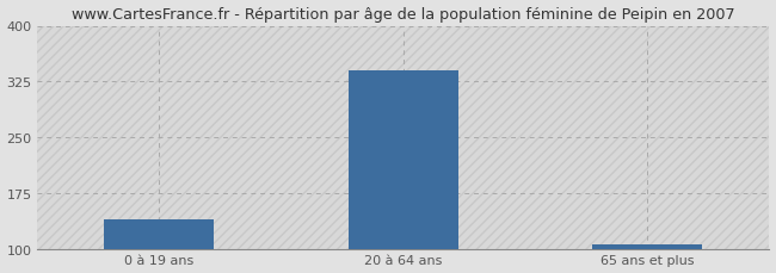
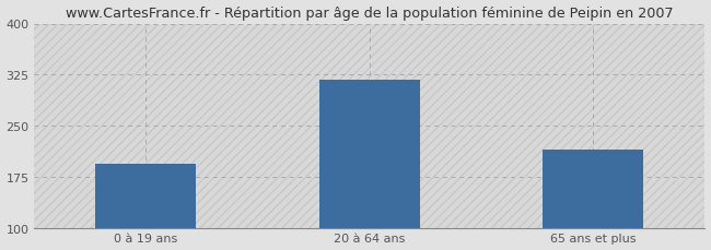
0 à 19 ans: 140 -> 194
20 à 64 ans: 340 -> 318
65 ans et plus: 107 -> 216
